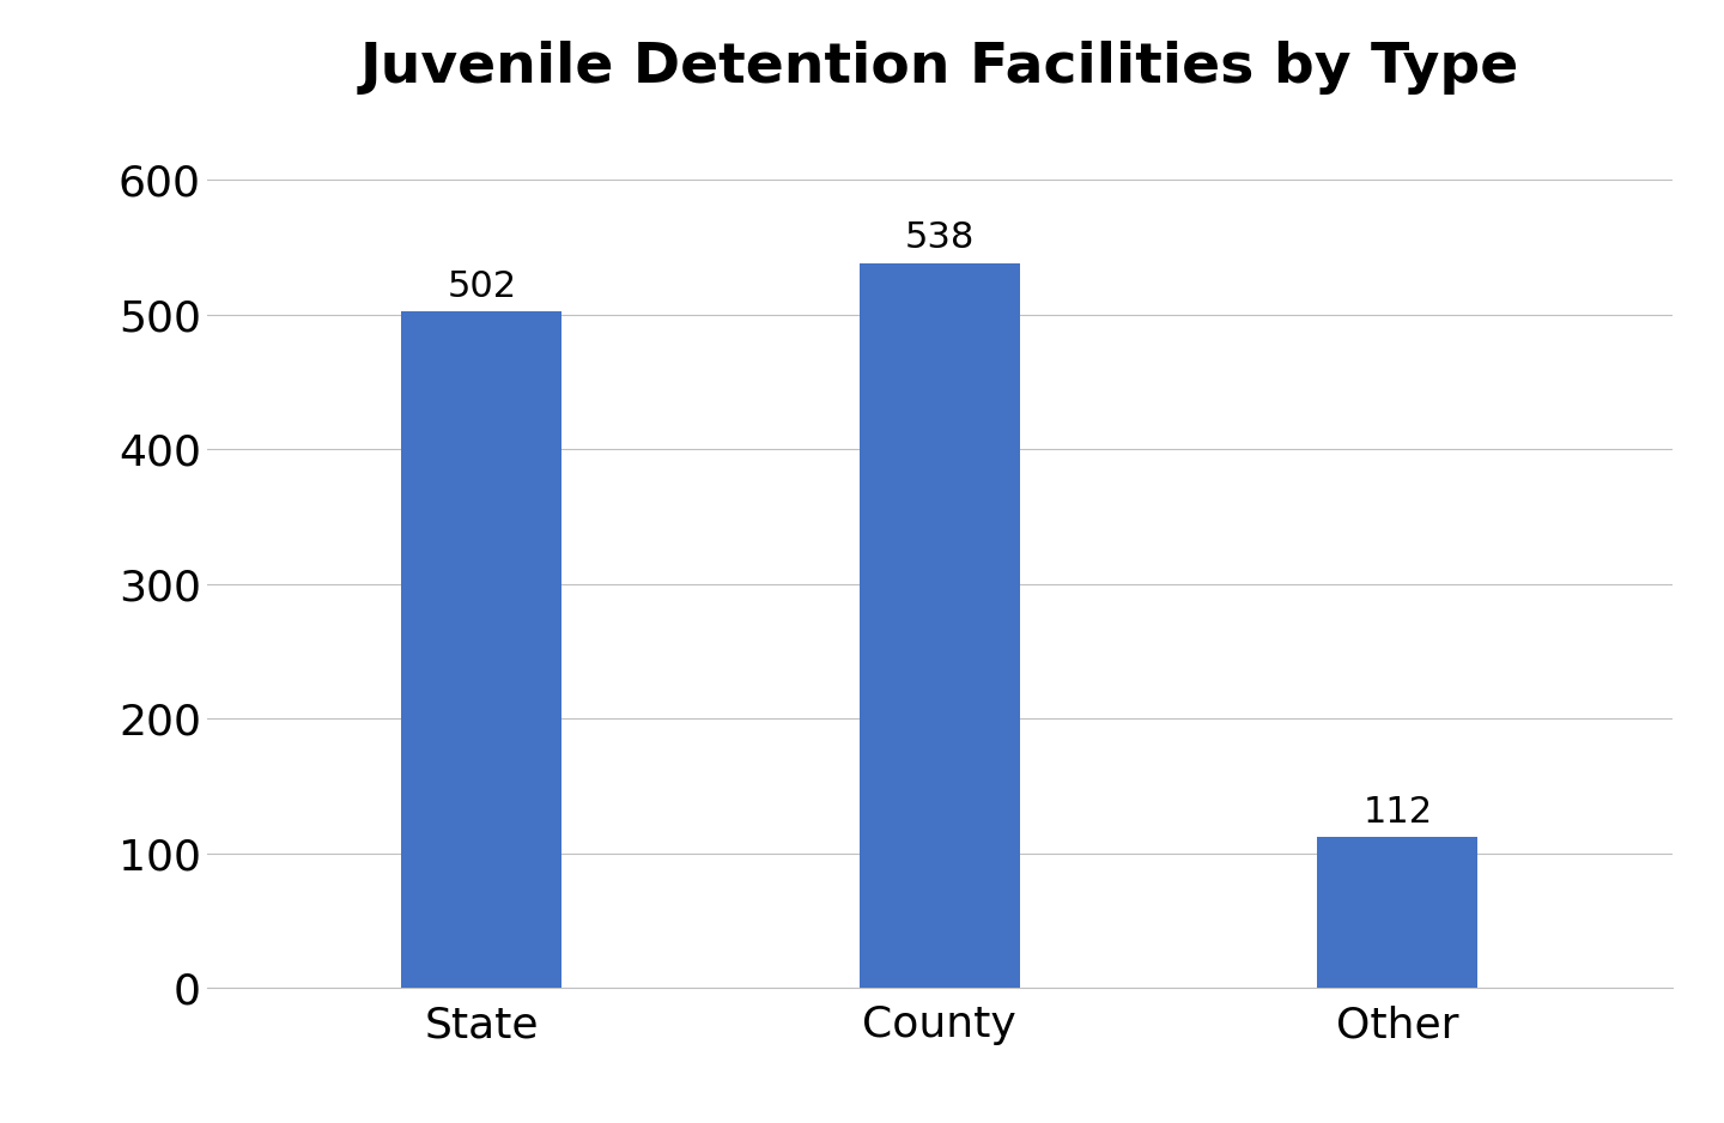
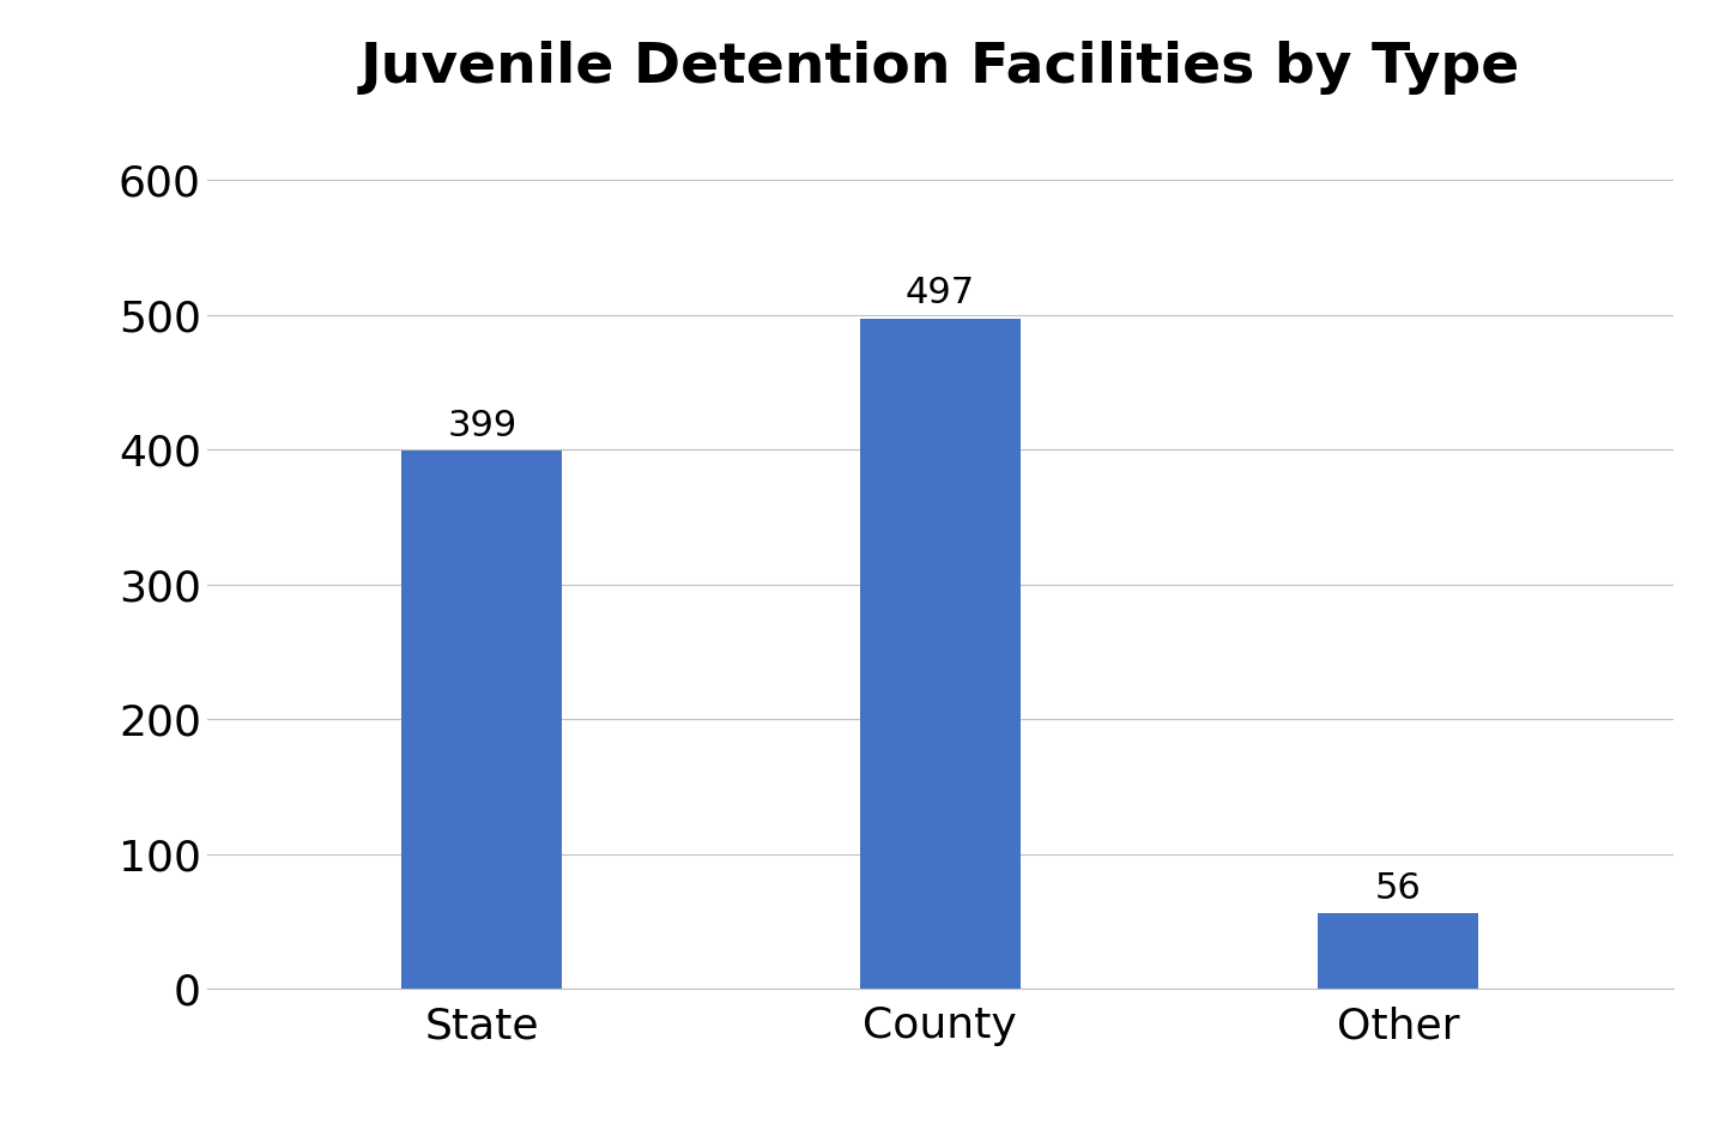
State: 502 -> 399
County: 538 -> 497
Other: 112 -> 56
